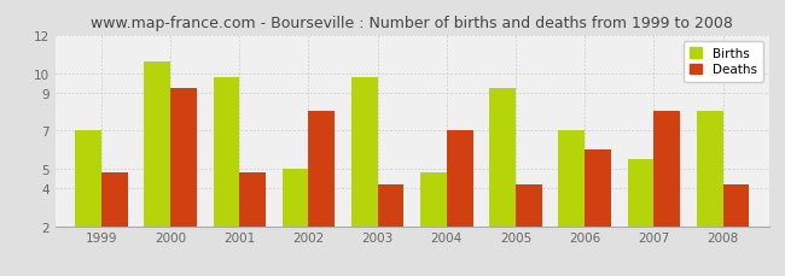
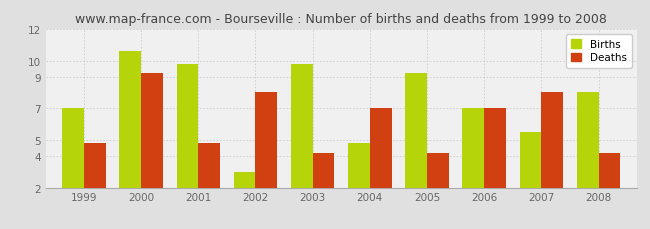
Births/2002: 5.0 -> 3.0
Deaths/2006: 6.0 -> 7.0
